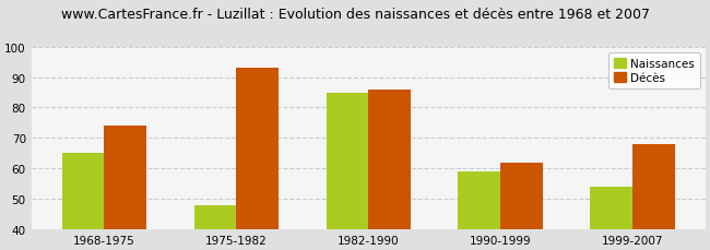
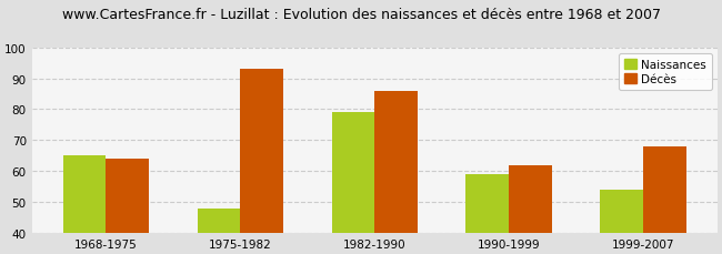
Décès/1968-1975: 74 -> 64
Naissances/1982-1990: 85 -> 79
